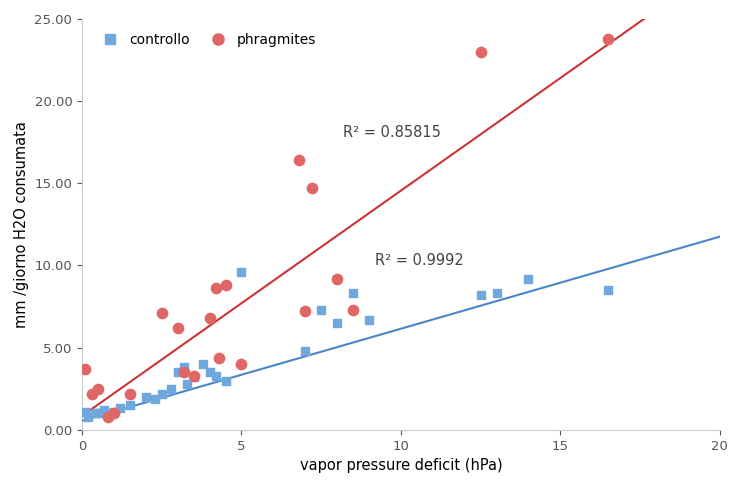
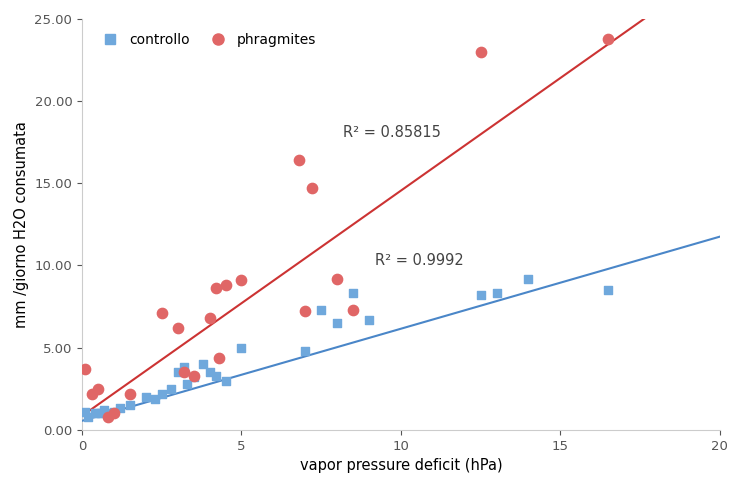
controllo/5: 9.6 -> 5.0
phragmites/5: 4.0 -> 9.1
